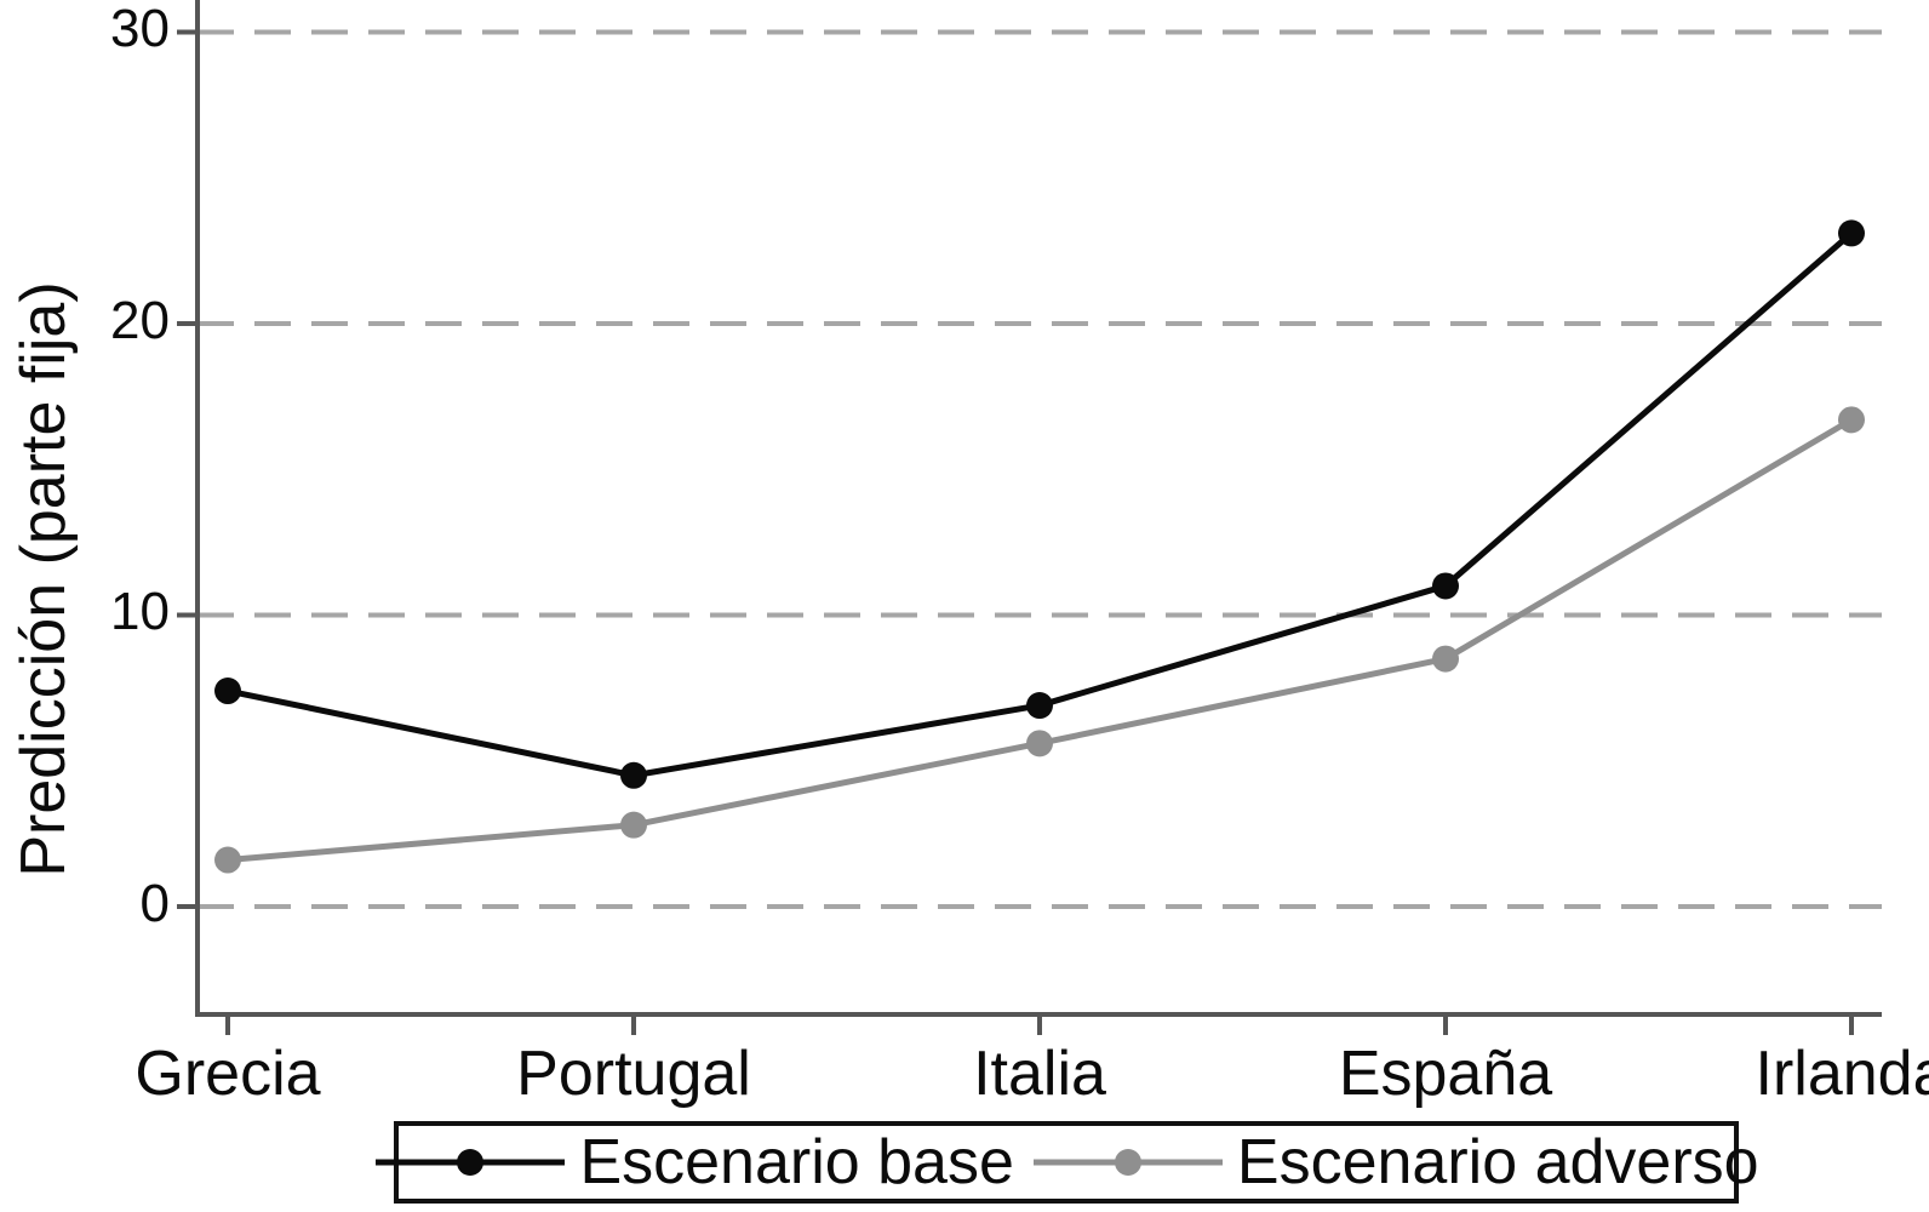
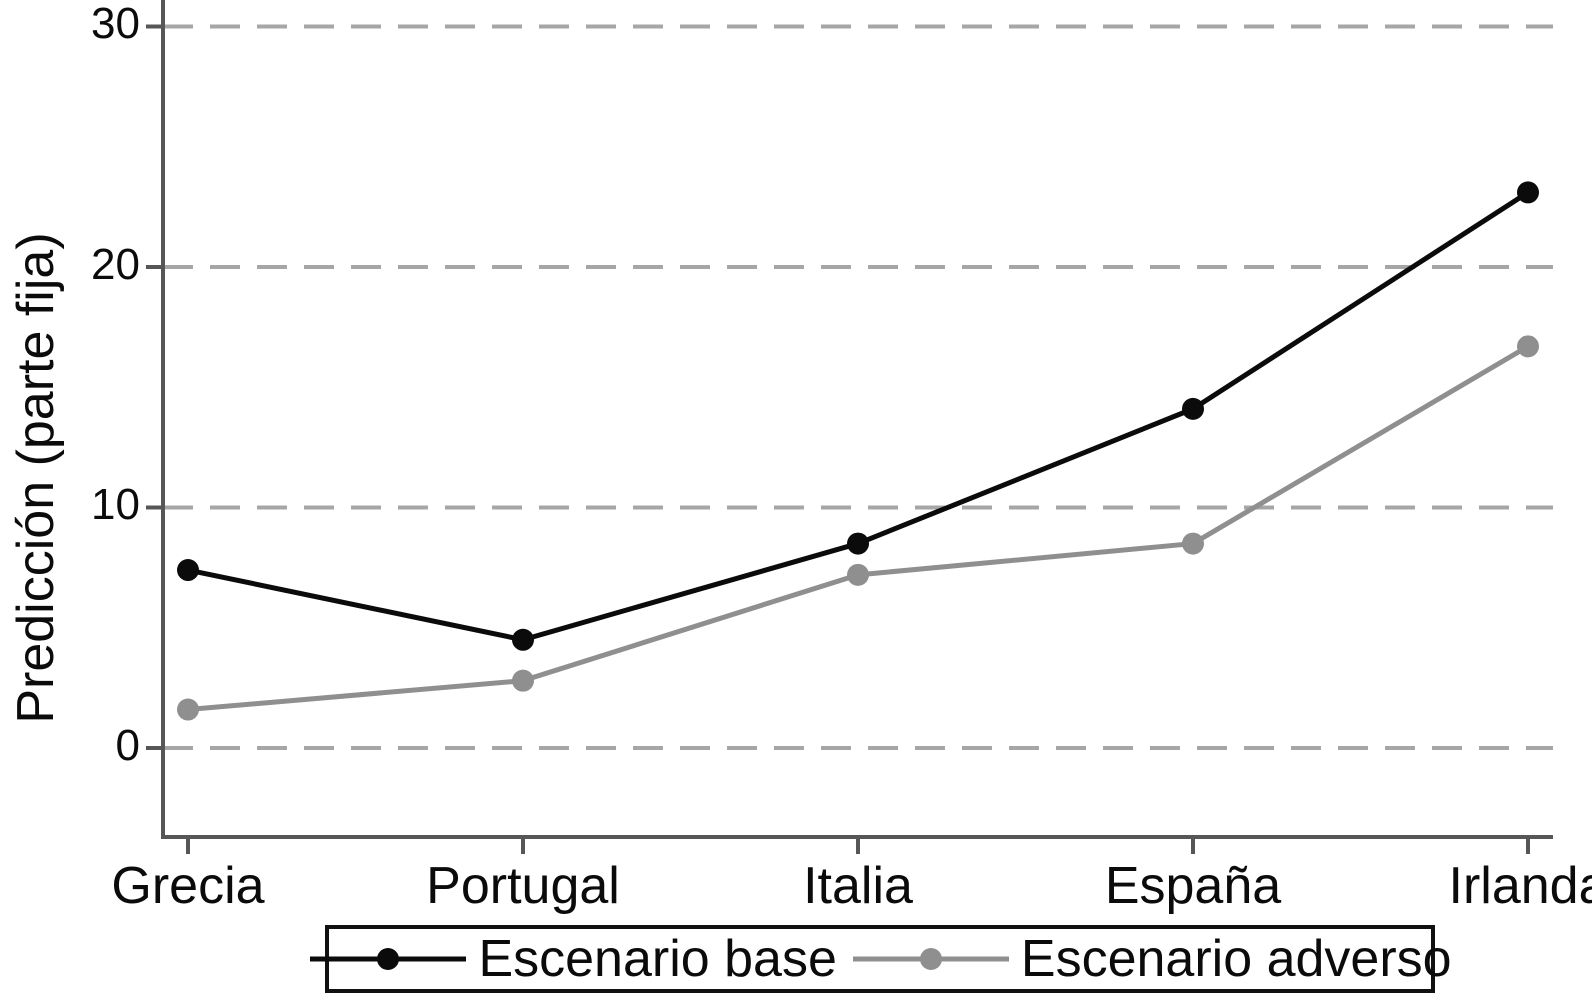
Escenario base/Italia: 6.9 -> 8.5
Escenario adverso/Italia: 5.6 -> 7.2
Escenario base/España: 11.0 -> 14.1
